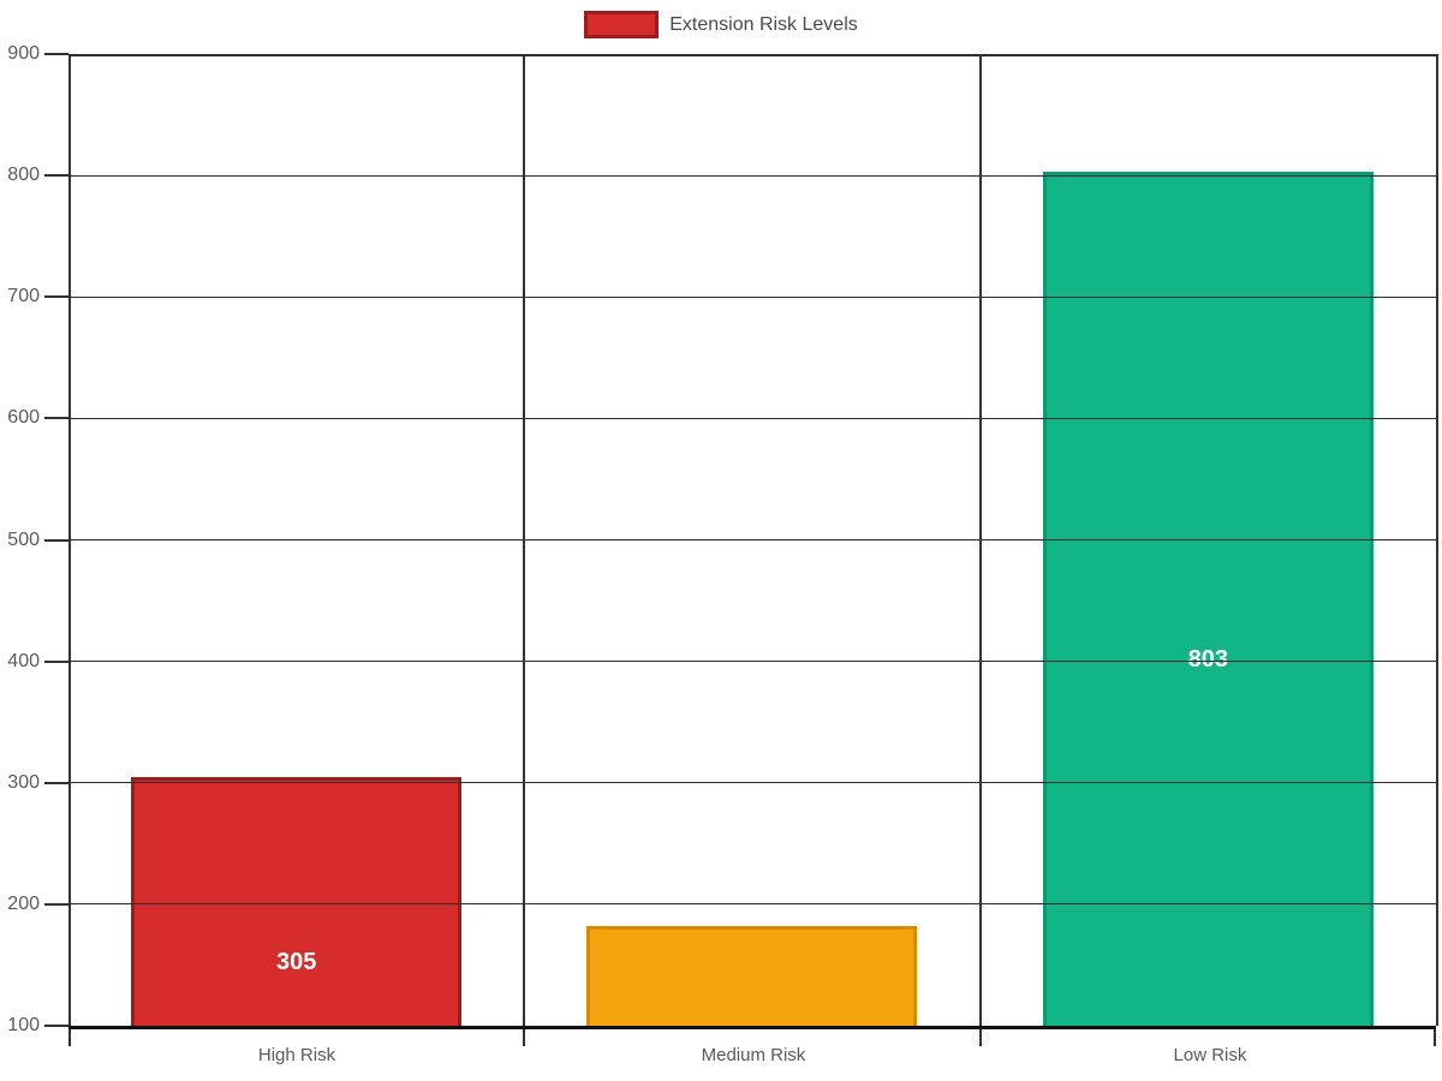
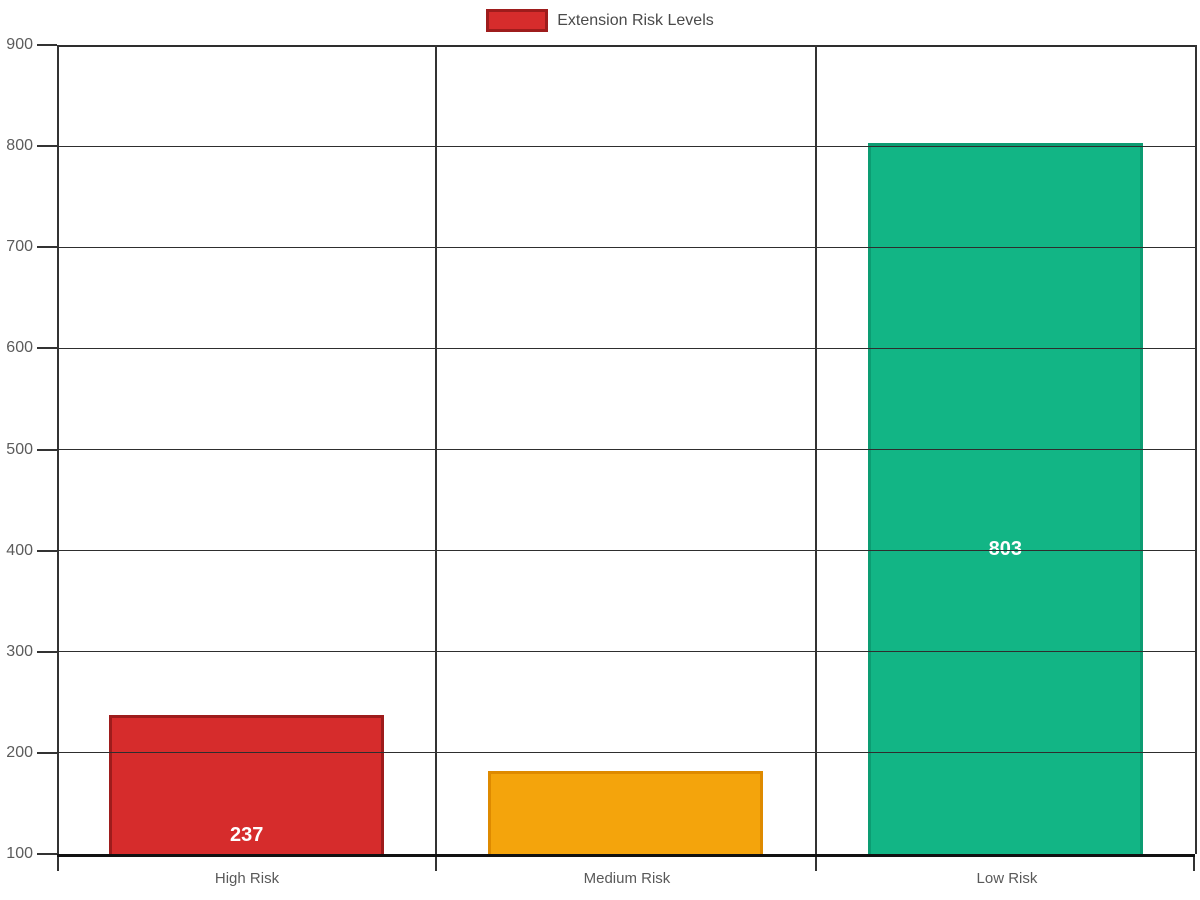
High Risk: 305 -> 237
